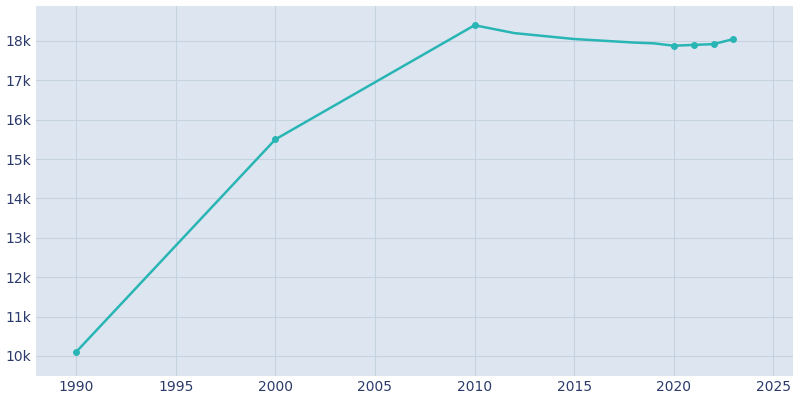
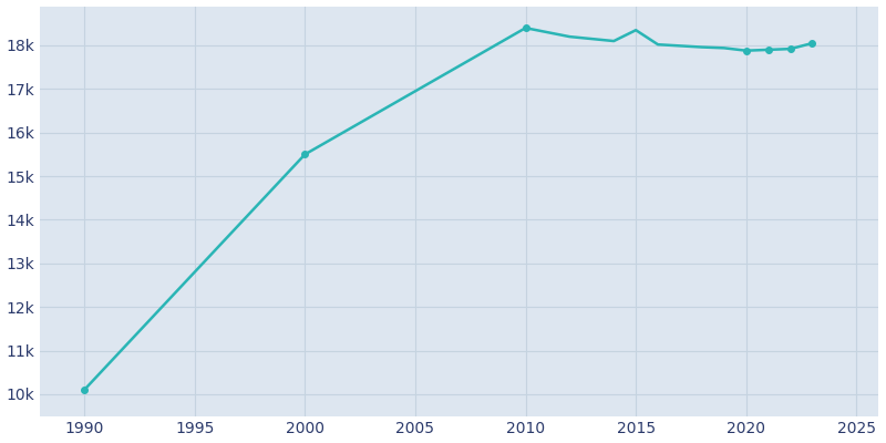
2015: 18.05k -> 18.35k
